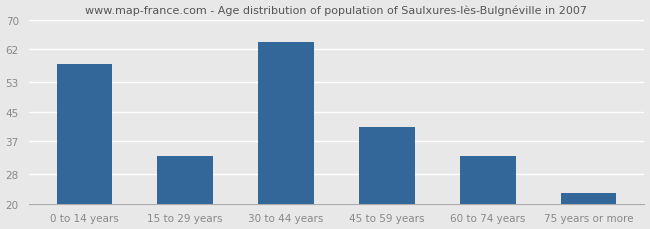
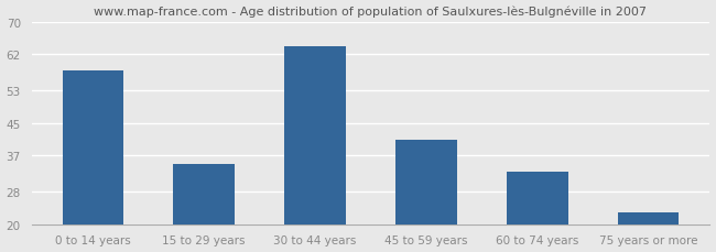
15 to 29 years: 33 -> 35
